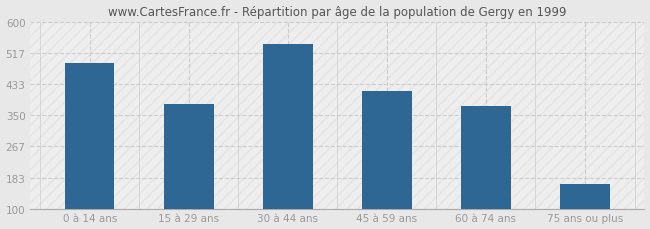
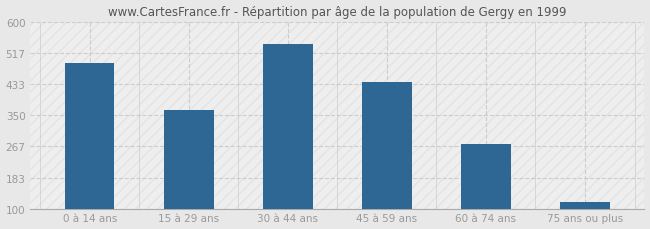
15 à 29 ans: 380 -> 363
45 à 59 ans: 415 -> 438
60 à 74 ans: 375 -> 272
75 ans ou plus: 165 -> 118
